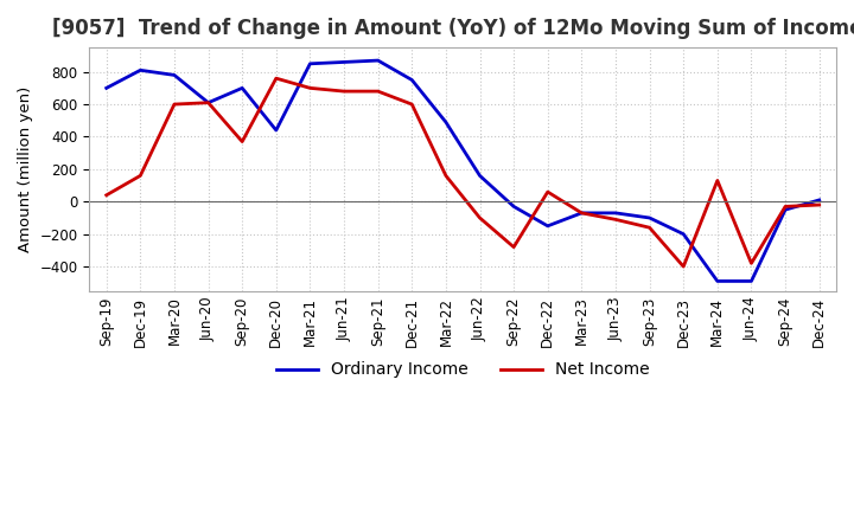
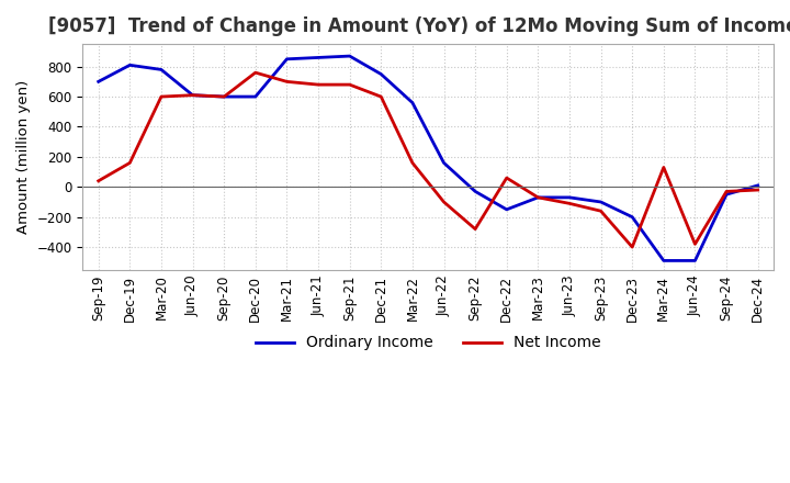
Ordinary Income/Sep-20: 700 -> 600
Net Income/Sep-20: 370 -> 600
Ordinary Income/Dec-20: 440 -> 600
Ordinary Income/Mar-22: 490 -> 560
